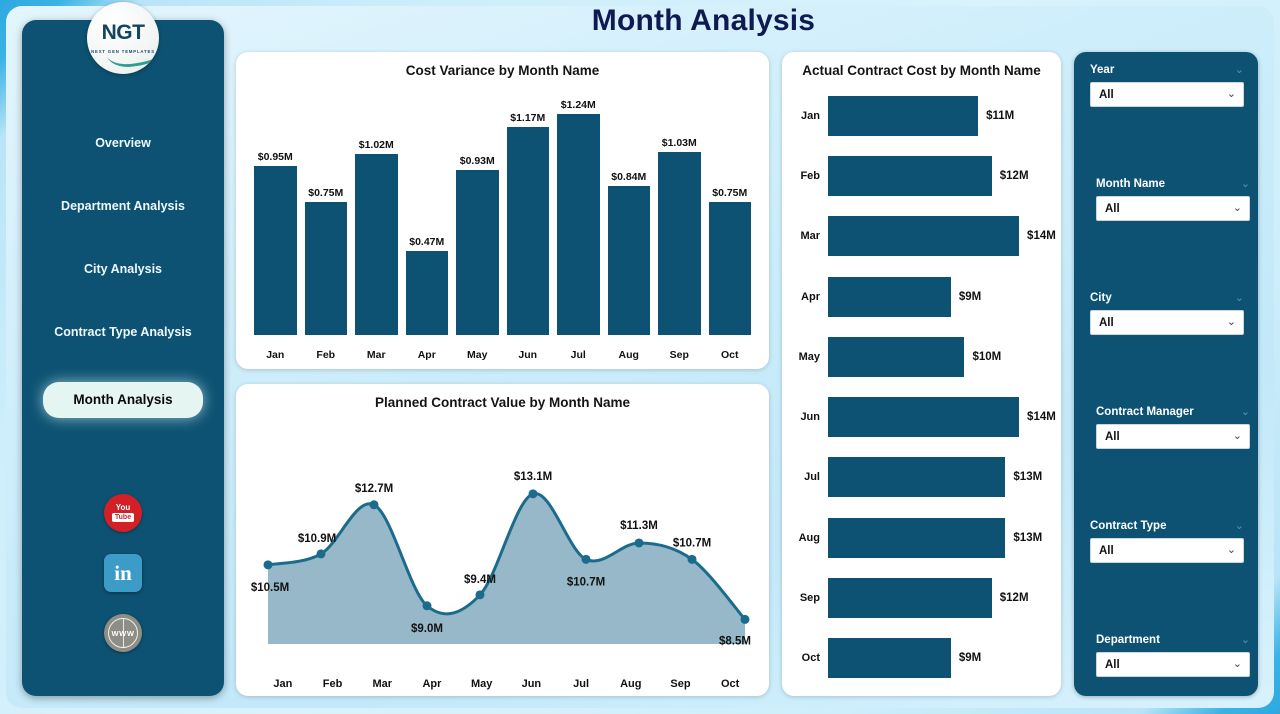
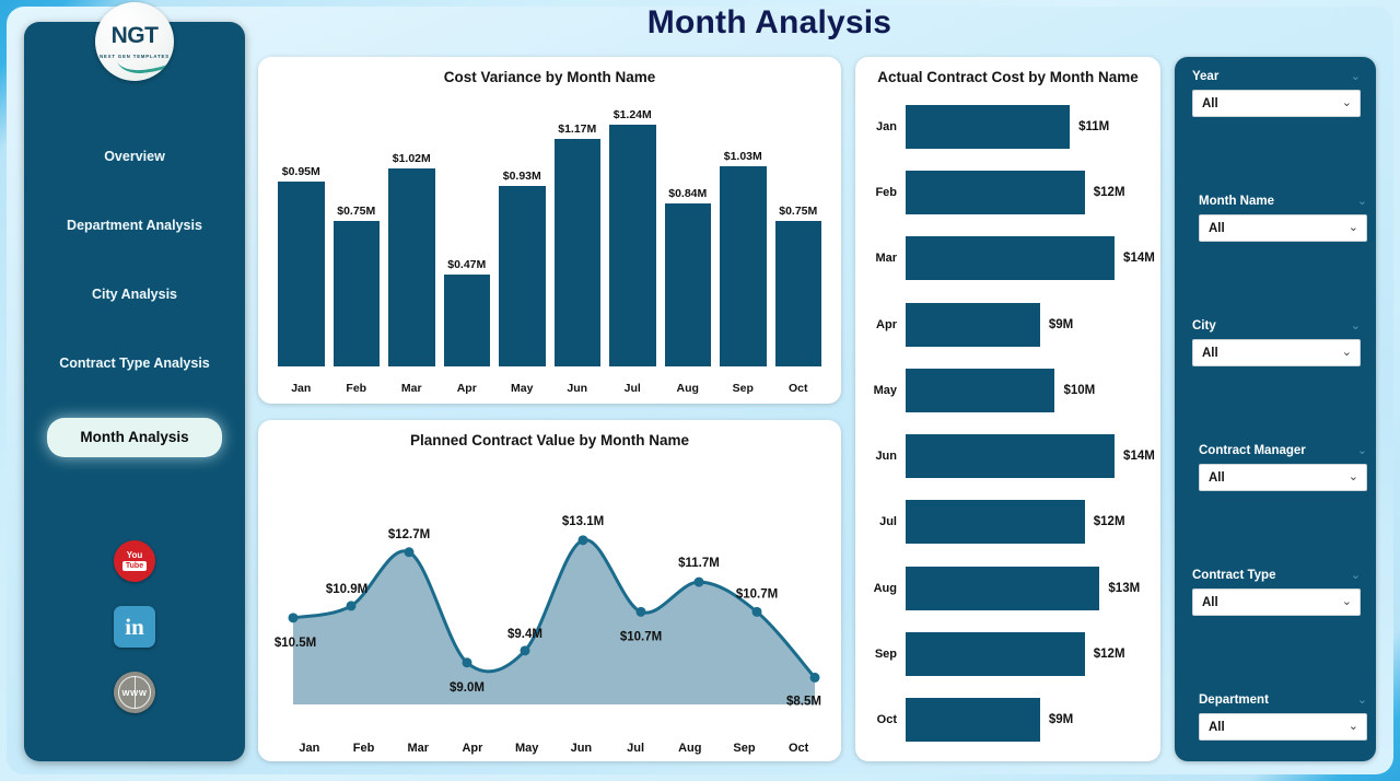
Planned Contract Value by Month Name/Aug: $11.3M -> $11.7M
Actual Contract Cost by Month Name/Jul: $13M -> $12M
